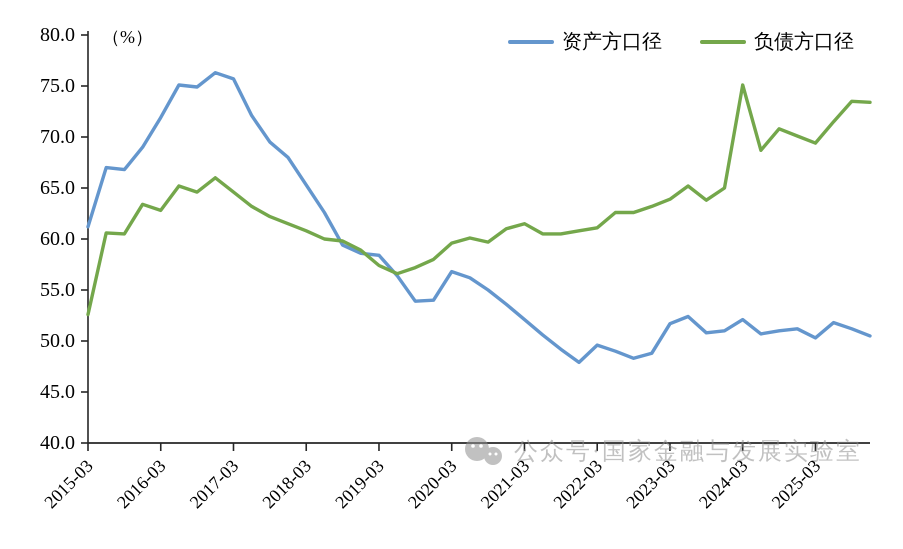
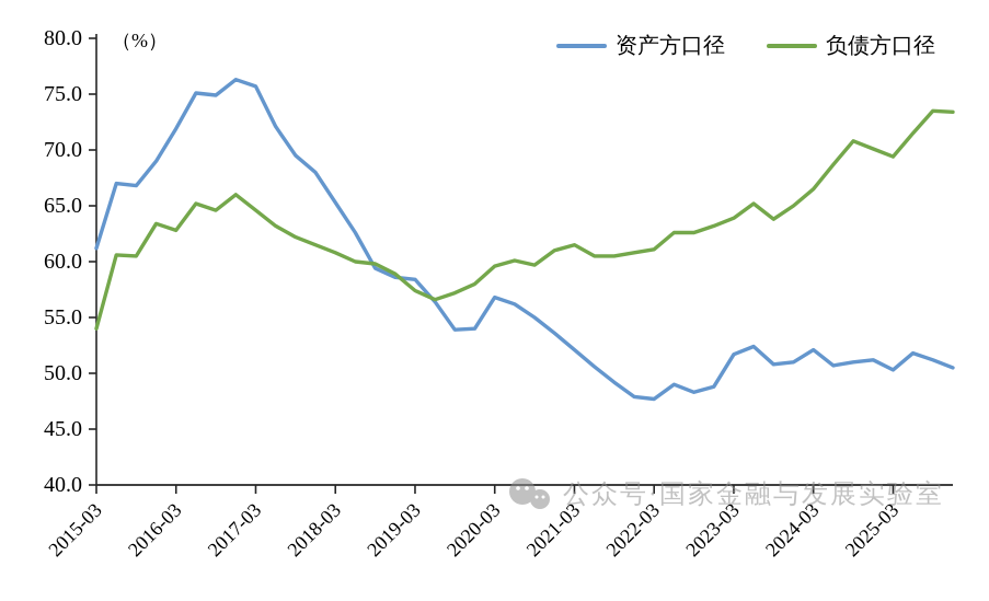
负债方口径/2015-03: 52.6 -> 54.0
资产方口径/2022-03: 49.6 -> 47.7
负债方口径/2024-03: 75.1 -> 66.5
